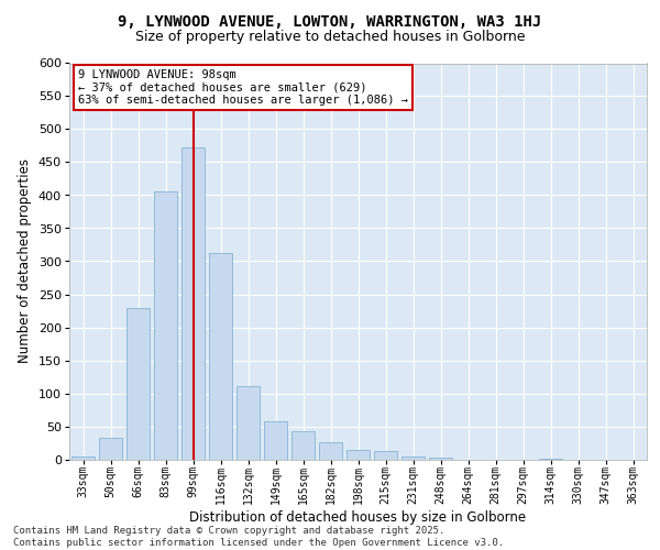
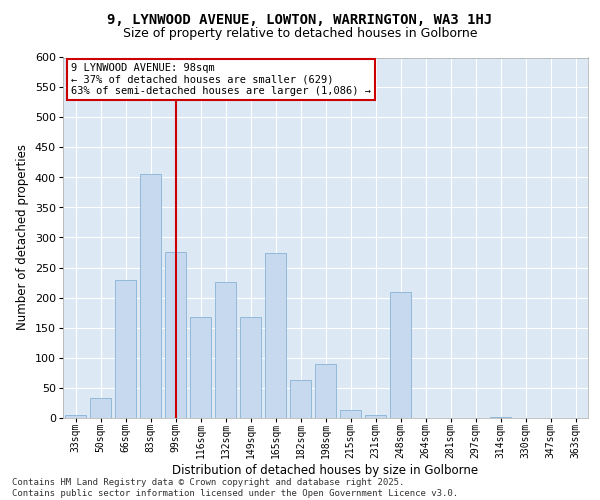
99sqm: 473 -> 276
116sqm: 313 -> 168
132sqm: 111 -> 226
149sqm: 57 -> 168
165sqm: 43 -> 274
182sqm: 26 -> 62
198sqm: 15 -> 90
248sqm: 2 -> 210
